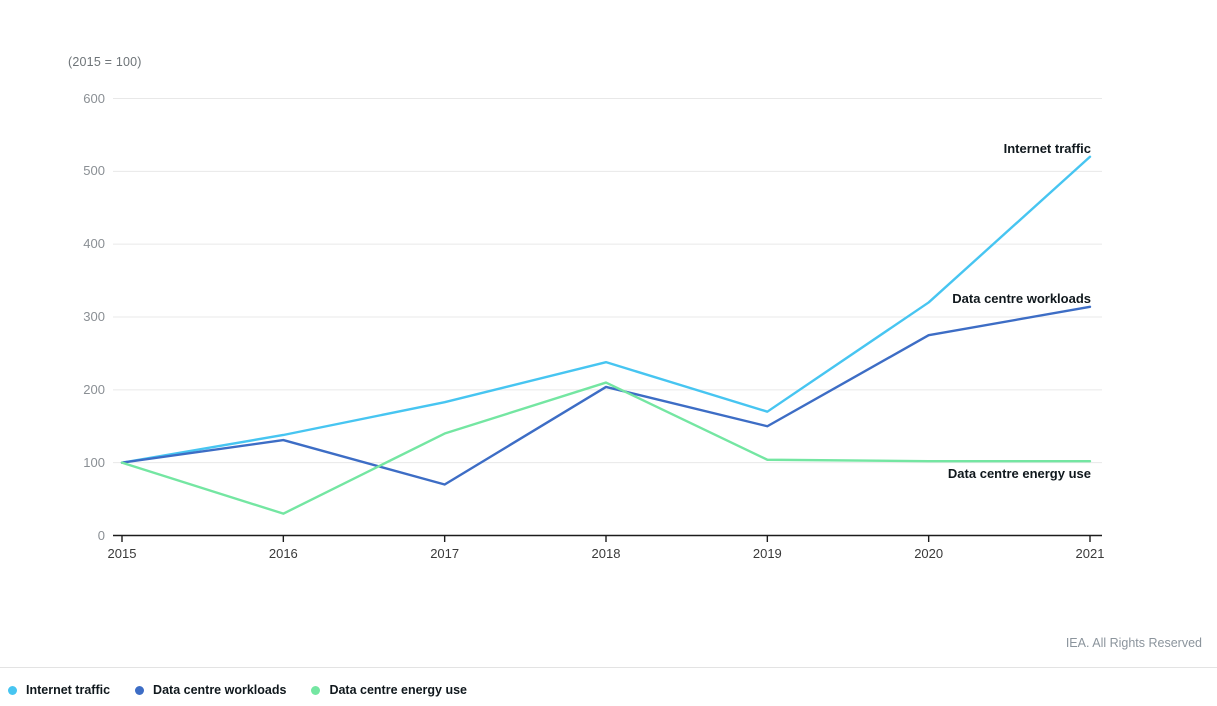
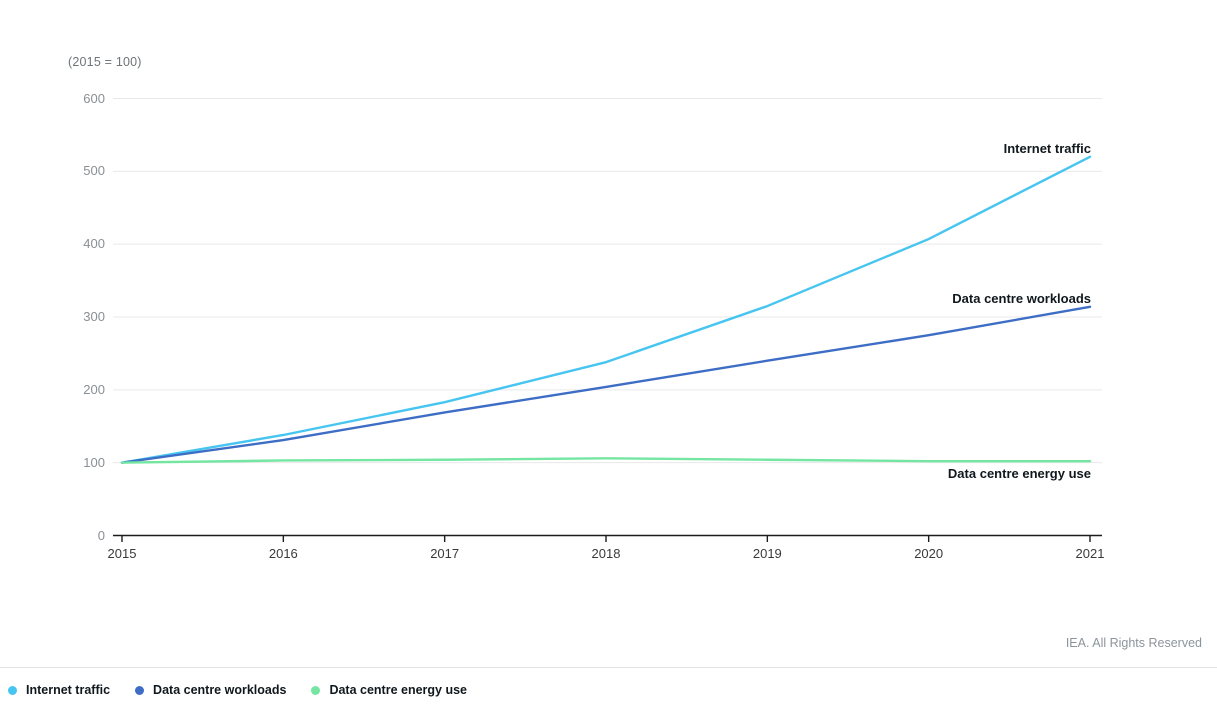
Data centre energy use/2016: 30 -> 100
Data centre workloads/2017: 70 -> 170
Data centre energy use/2017: 140 -> 100
Data centre energy use/2018: 210 -> 110
Internet traffic/2019: 170 -> 320
Data centre workloads/2019: 150 -> 240
Internet traffic/2020: 320 -> 410
